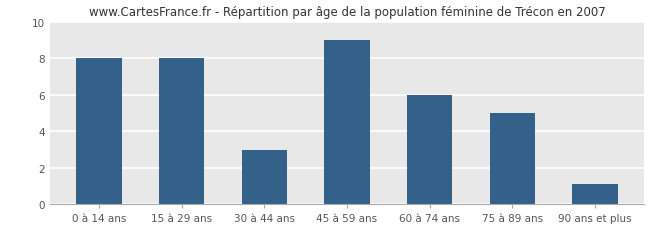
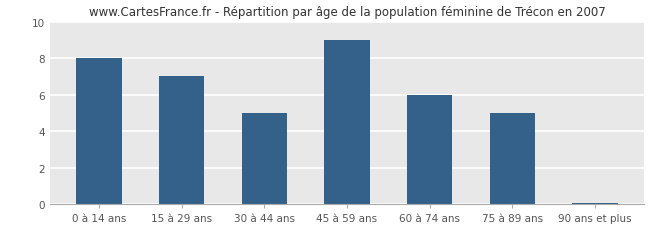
15 à 29 ans: 8.0 -> 7.0
30 à 44 ans: 3.0 -> 5.0
90 ans et plus: 1.1 -> 0.1
